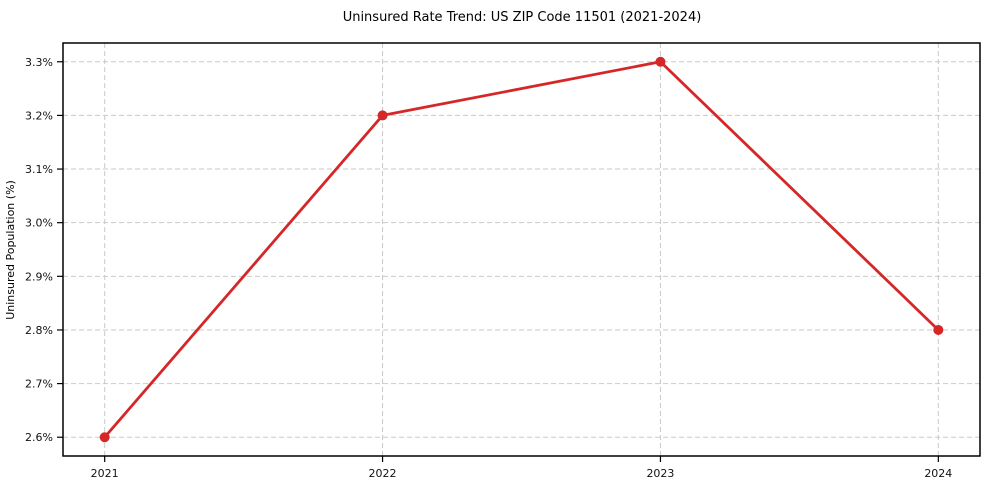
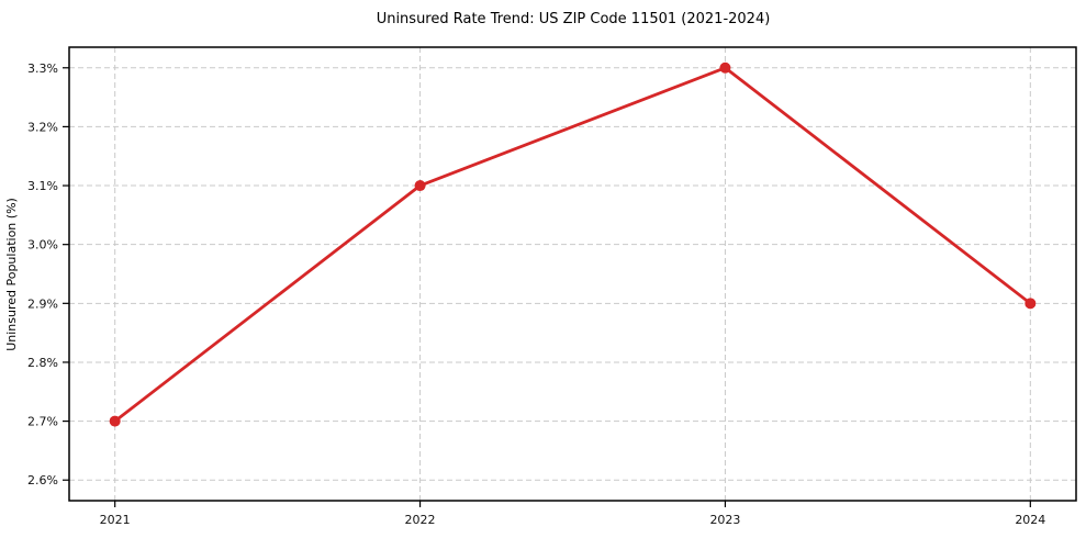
2021: 2.6% -> 2.7%
2022: 3.2% -> 3.1%
2024: 2.8% -> 2.9%
